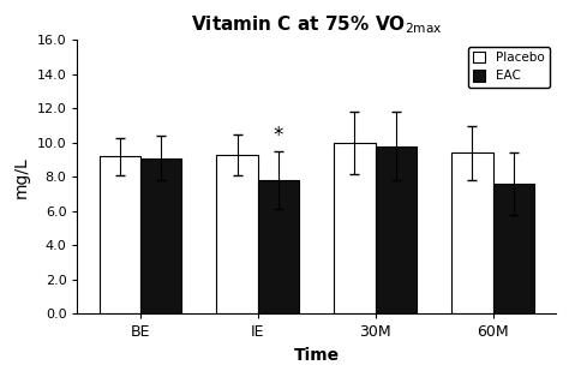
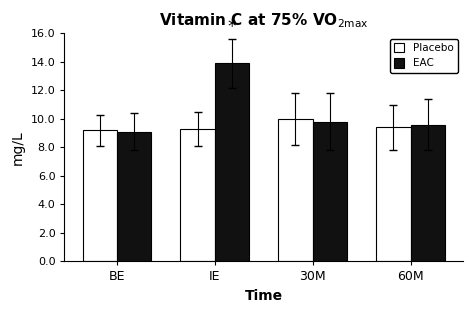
EAC/IE: 7.8 -> 13.9
EAC/60M: 7.6 -> 9.6
